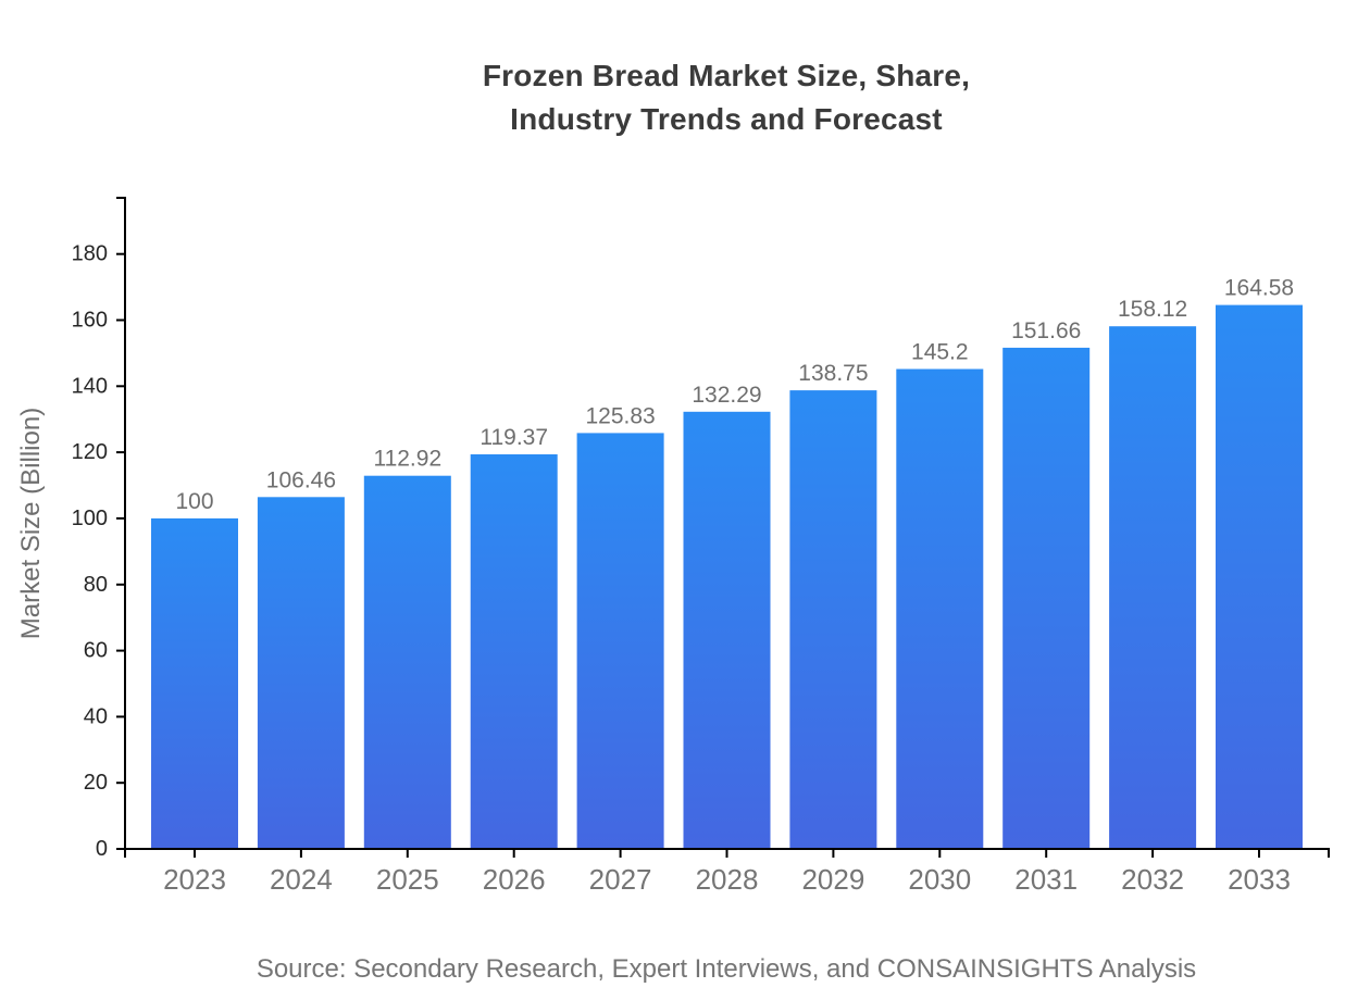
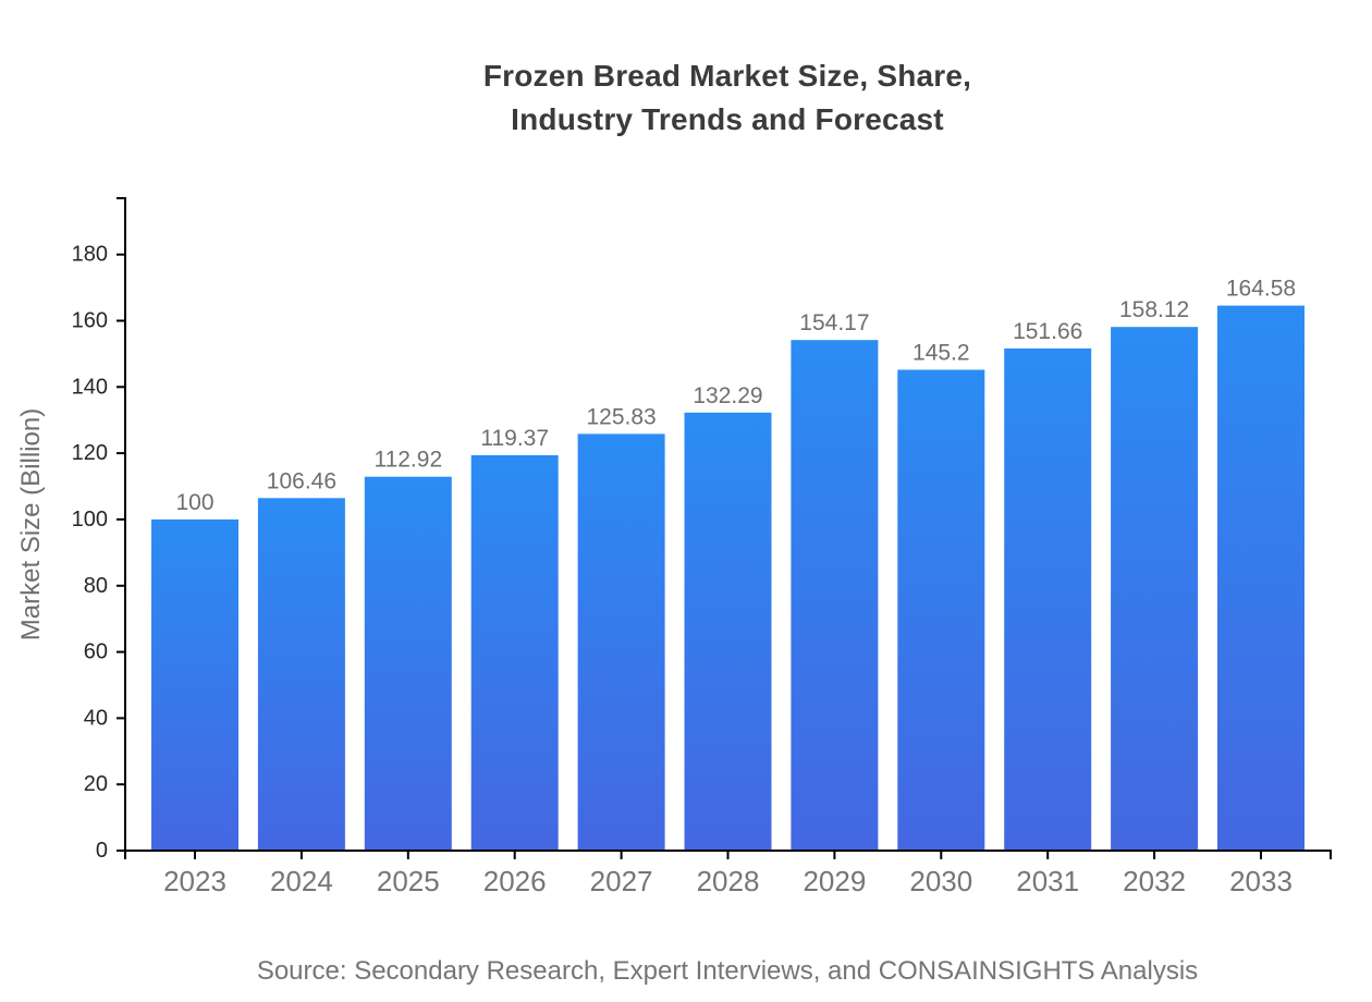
2029: 138.75 -> 154.17
